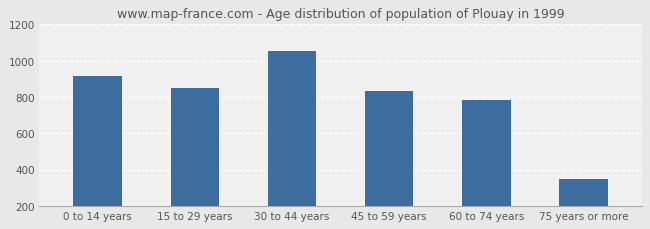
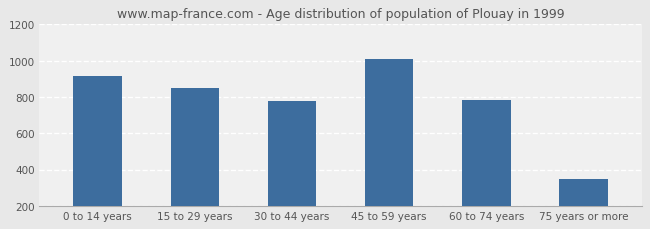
30 to 44 years: 1060 -> 780
45 to 59 years: 840 -> 1010
